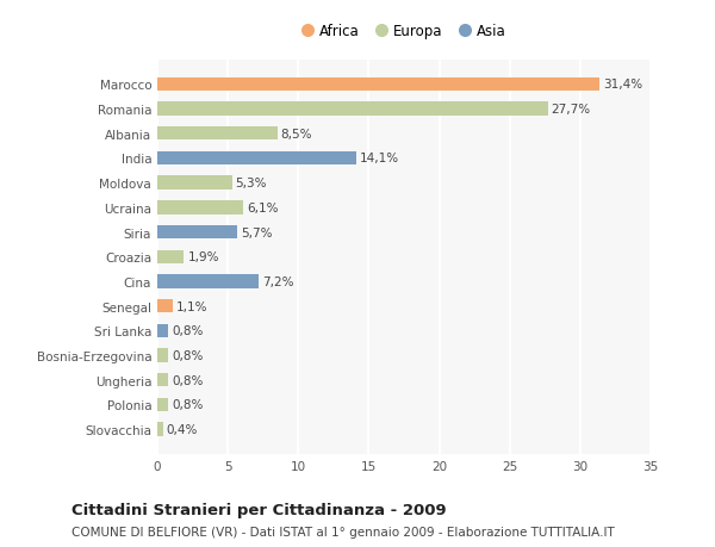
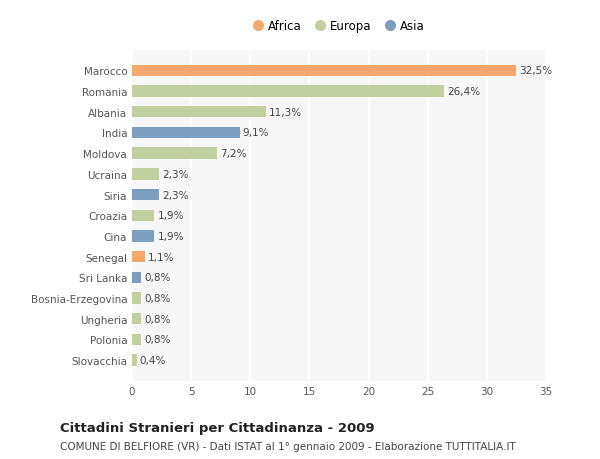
Marocco: 31,4% -> 32,5%
Romania: 27,7% -> 26,4%
Albania: 8,5% -> 11,3%
India: 14,1% -> 9,1%
Moldova: 5,3% -> 7,2%
Ucraina: 6,1% -> 2,3%
Siria: 5,7% -> 2,3%
Cina: 7,2% -> 1,9%
